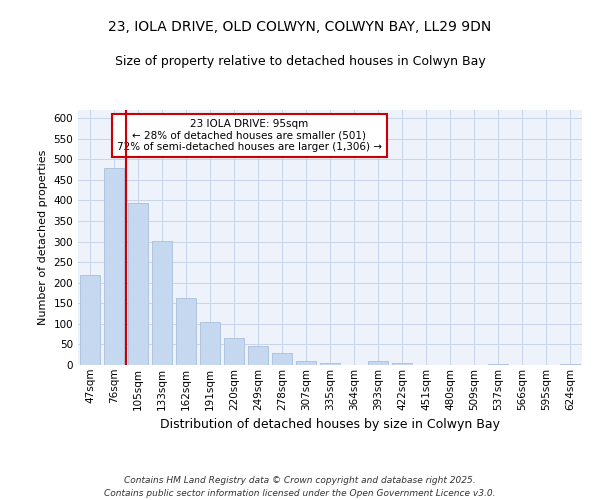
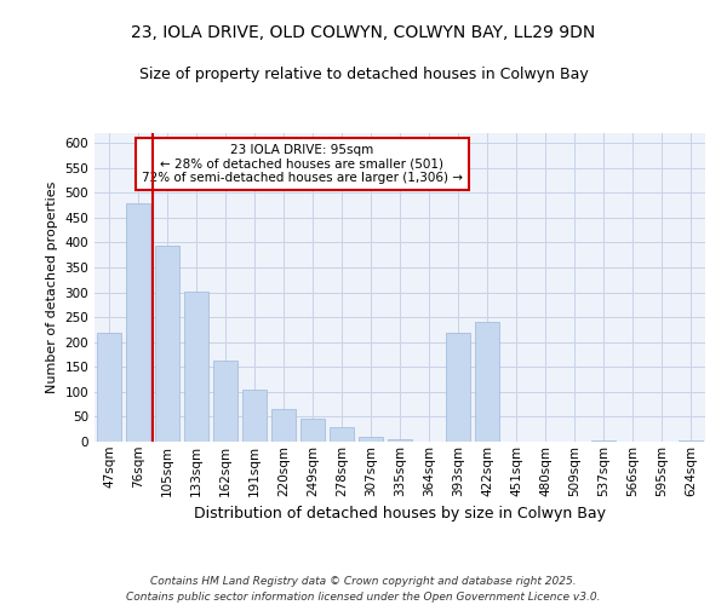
393sqm: 10 -> 220
422sqm: 4 -> 240
